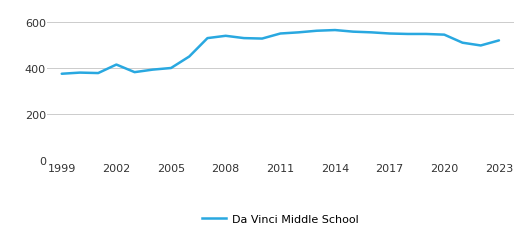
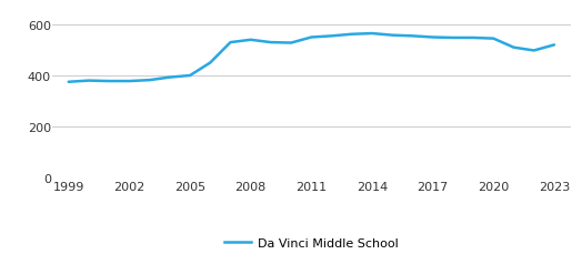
2002: 415 -> 378
